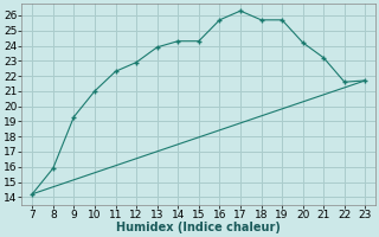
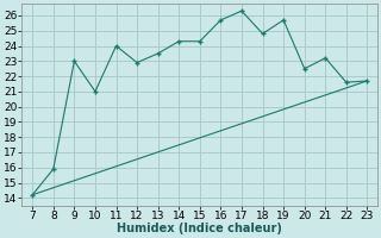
9: 19.3 -> 23.0
11: 22.3 -> 24.0
13: 23.9 -> 23.5
18: 25.7 -> 24.8
20: 24.2 -> 22.5
